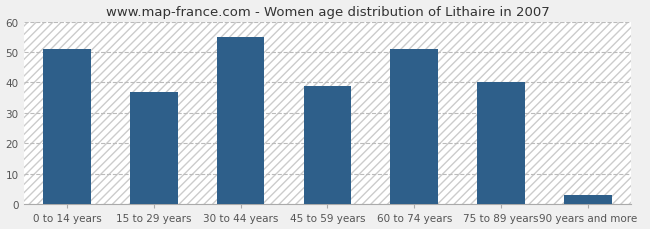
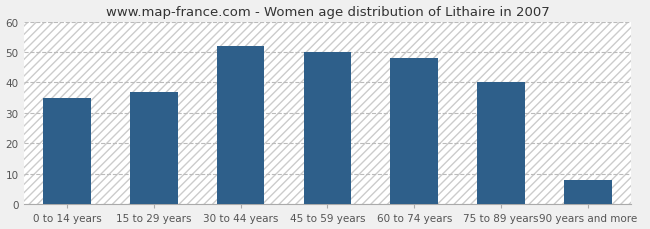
0 to 14 years: 51 -> 35
30 to 44 years: 55 -> 52
45 to 59 years: 39 -> 50
60 to 74 years: 51 -> 48
90 years and more: 3 -> 8
